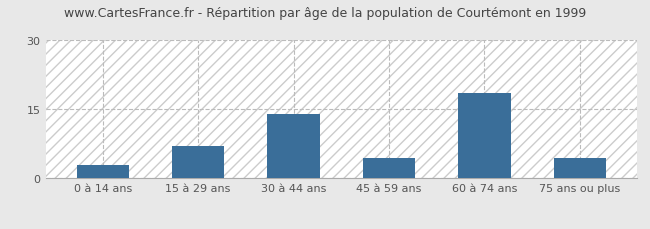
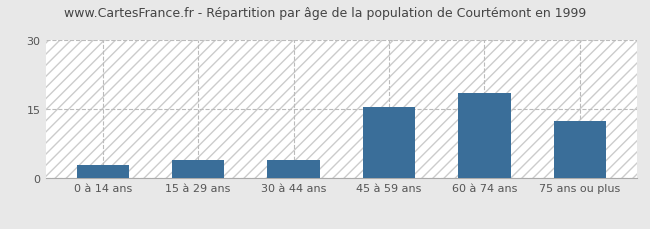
15 à 29 ans: 7.0 -> 4.0
30 à 44 ans: 14.0 -> 4.0
45 à 59 ans: 4.5 -> 15.5
75 ans ou plus: 4.5 -> 12.5
